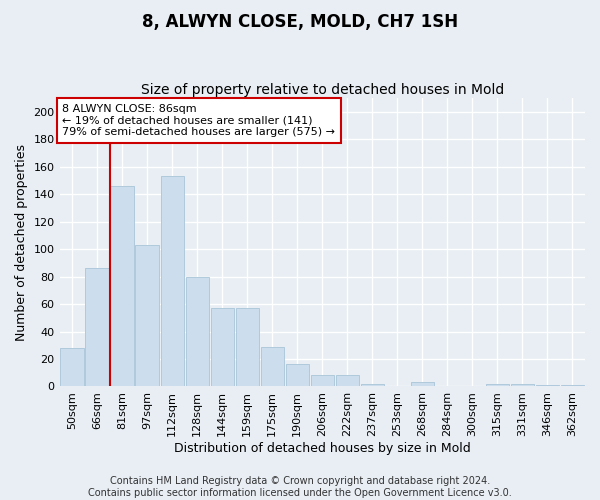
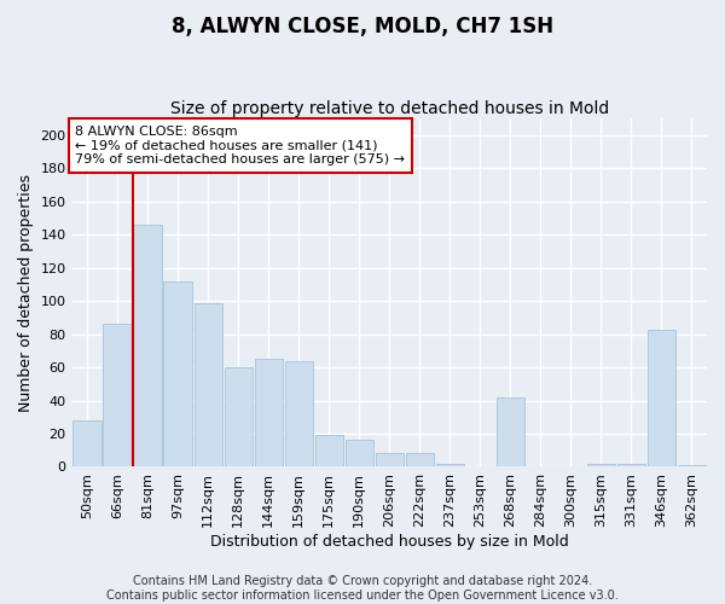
97sqm: 103 -> 112
112sqm: 153 -> 99
128sqm: 80 -> 60
144sqm: 57 -> 65
159sqm: 57 -> 64
175sqm: 29 -> 19
268sqm: 3 -> 42
346sqm: 1 -> 83
